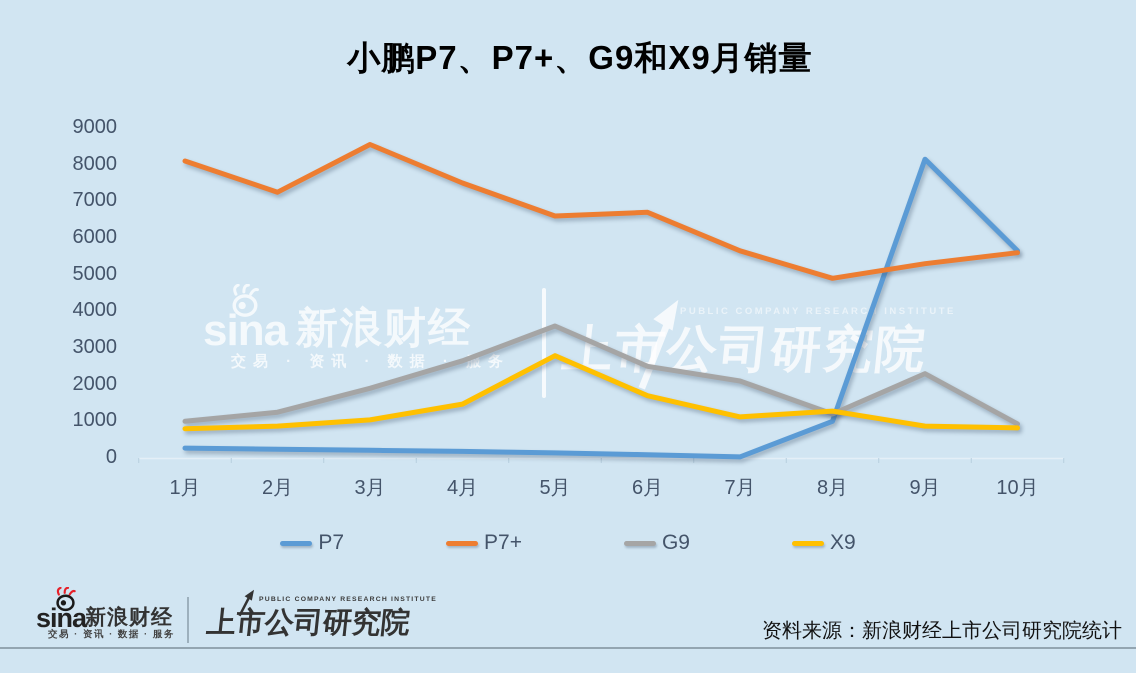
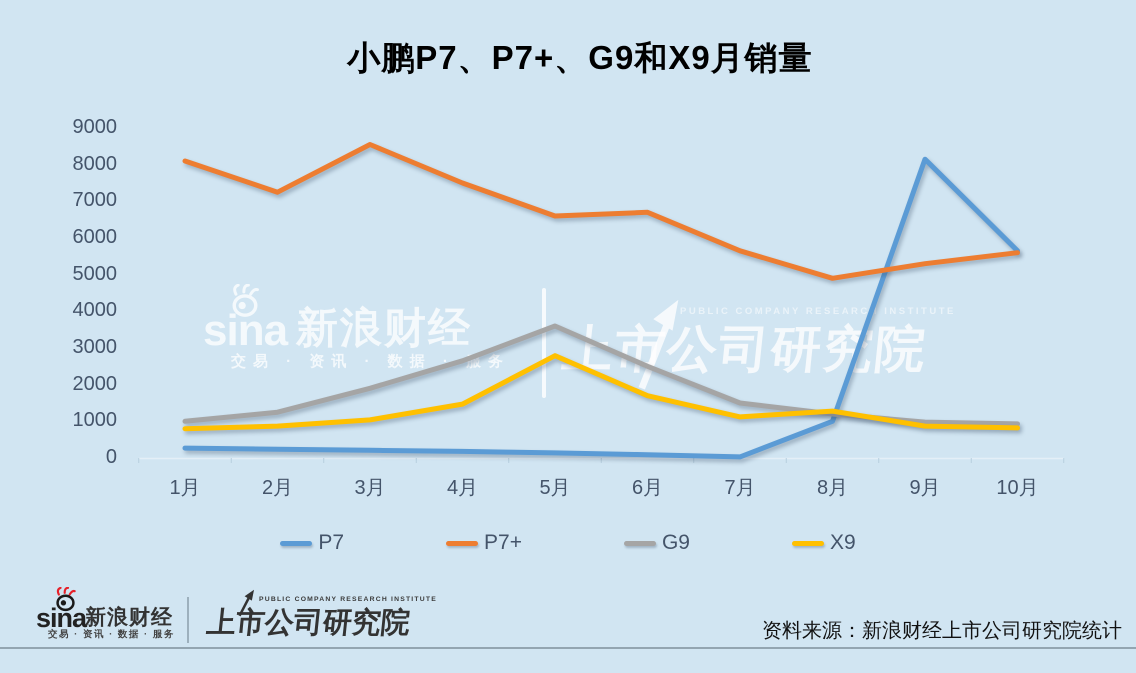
G9/7月: 2100 -> 1500
G9/9月: 2300 -> 1000
